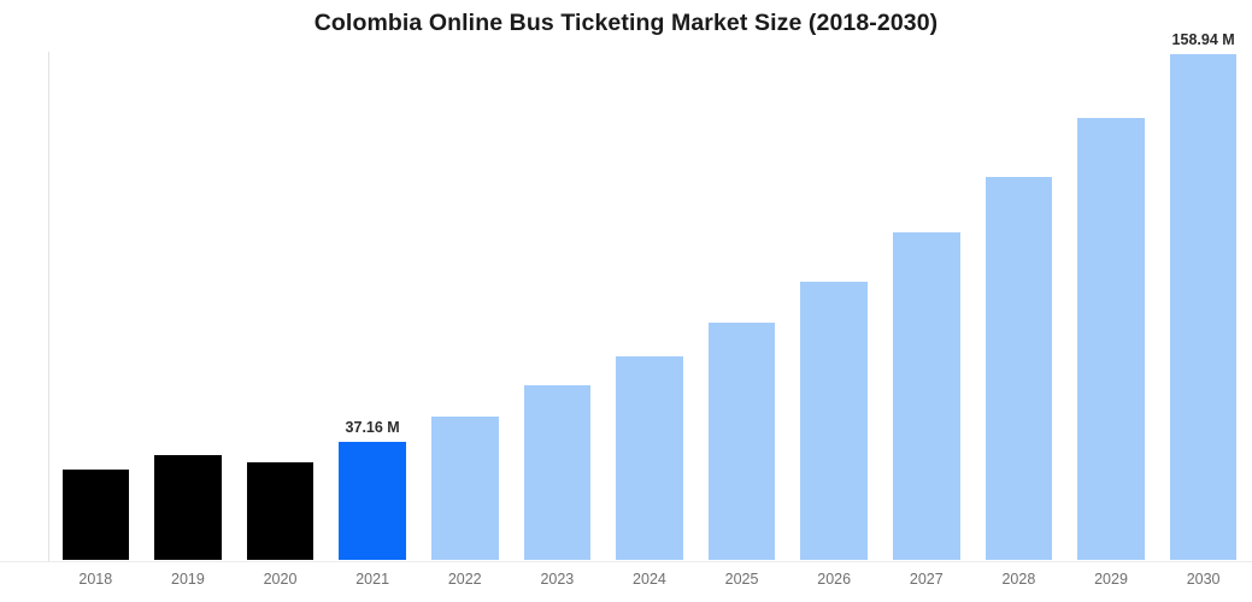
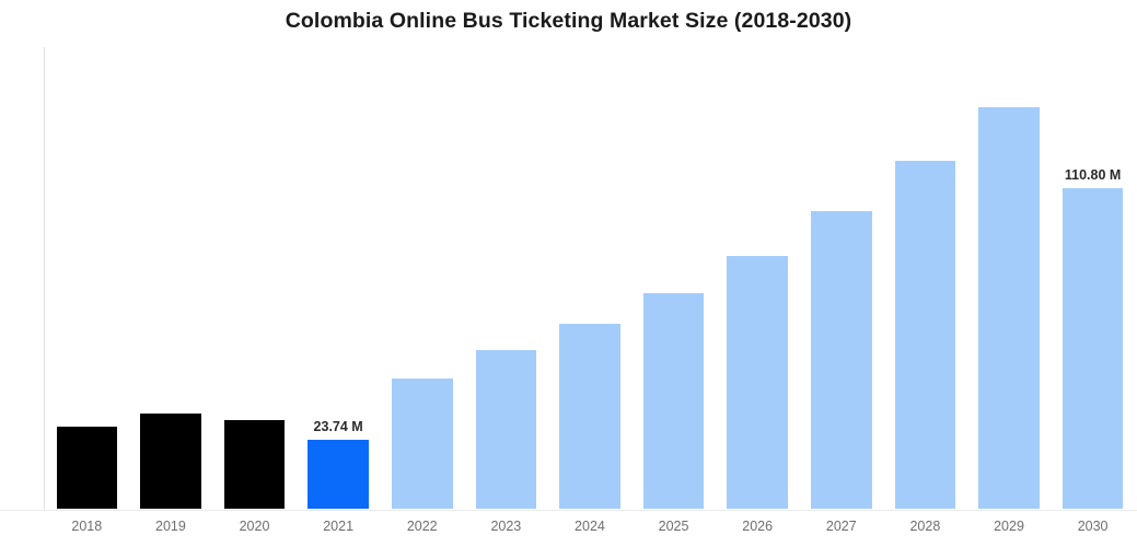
2021: 37.16 -> 23.74
2030: 158.94 -> 110.80
